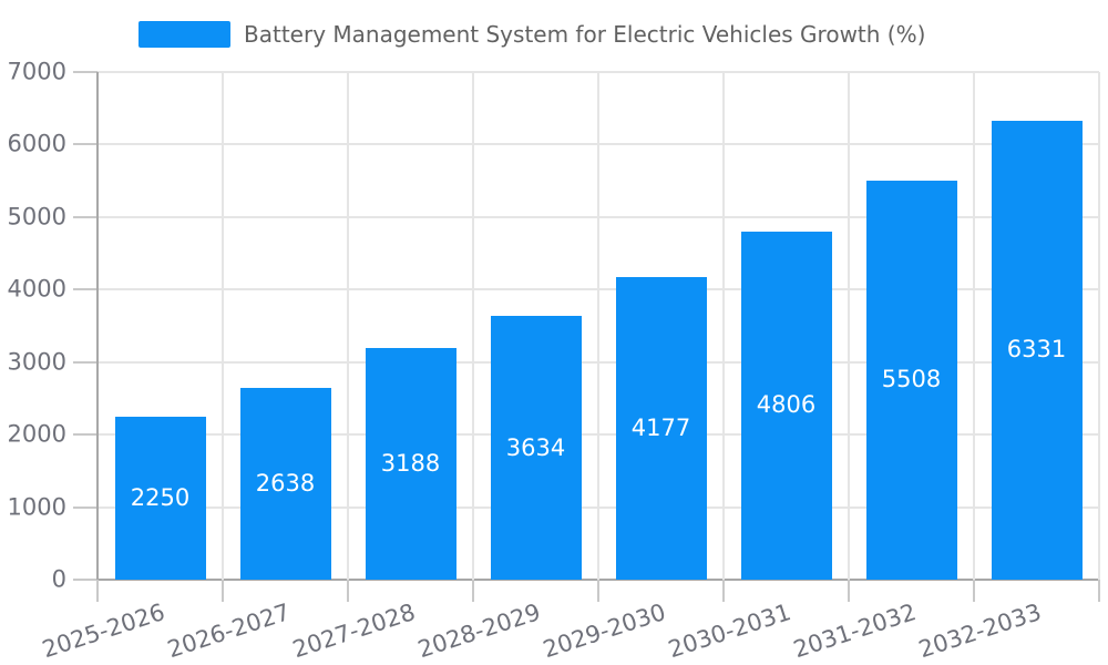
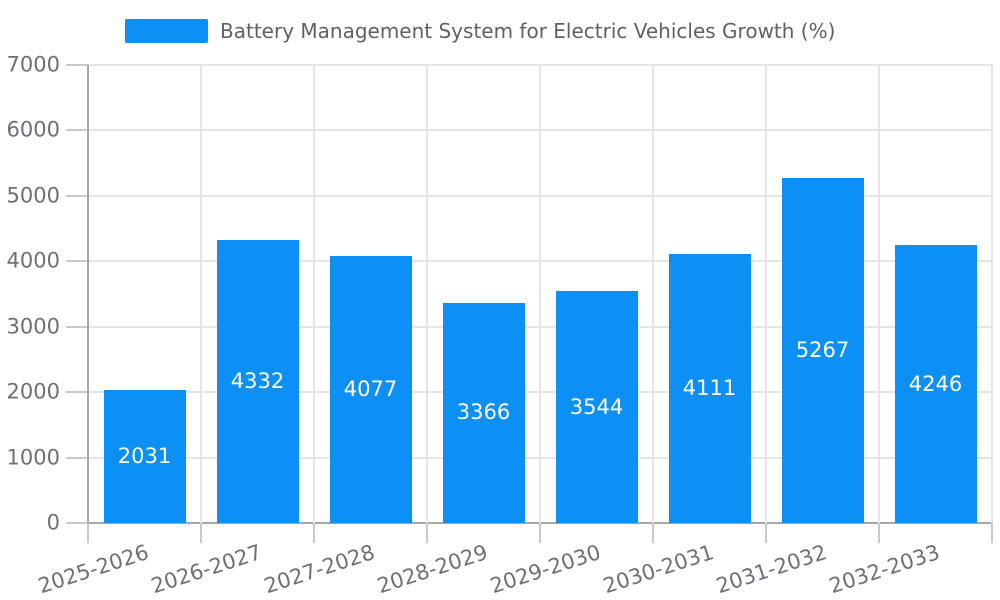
2025-2026: 2250 -> 2031
2026-2027: 2638 -> 4332
2027-2028: 3188 -> 4077
2028-2029: 3634 -> 3366
2029-2030: 4177 -> 3544
2030-2031: 4806 -> 4111
2031-2032: 5508 -> 5267
2032-2033: 6331 -> 4246
